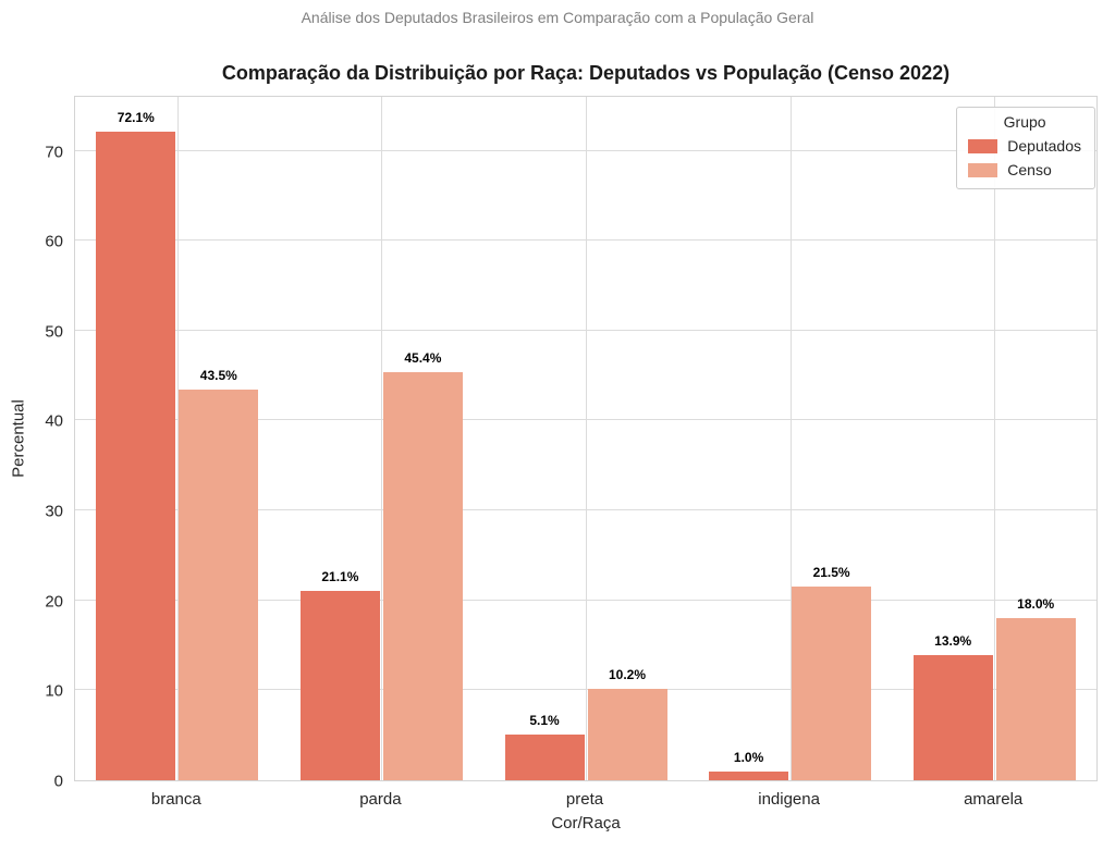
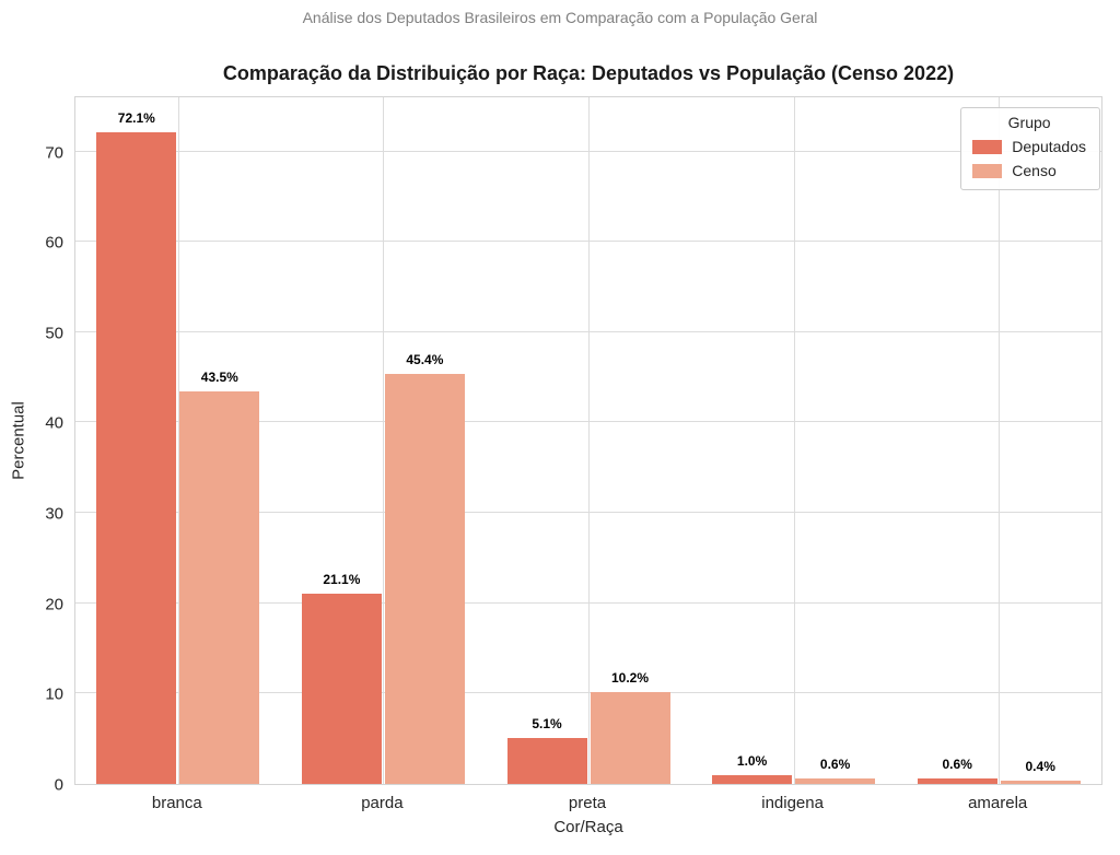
Censo/indigena: 21.5% -> 0.6%
Deputados/amarela: 13.9% -> 0.6%
Censo/amarela: 18.0% -> 0.4%
